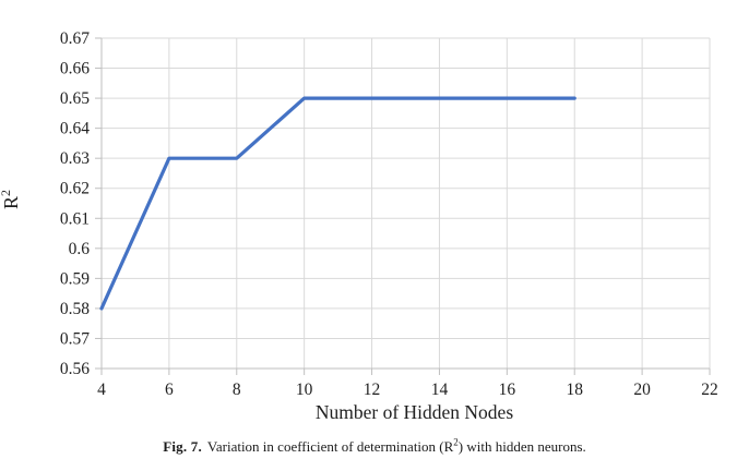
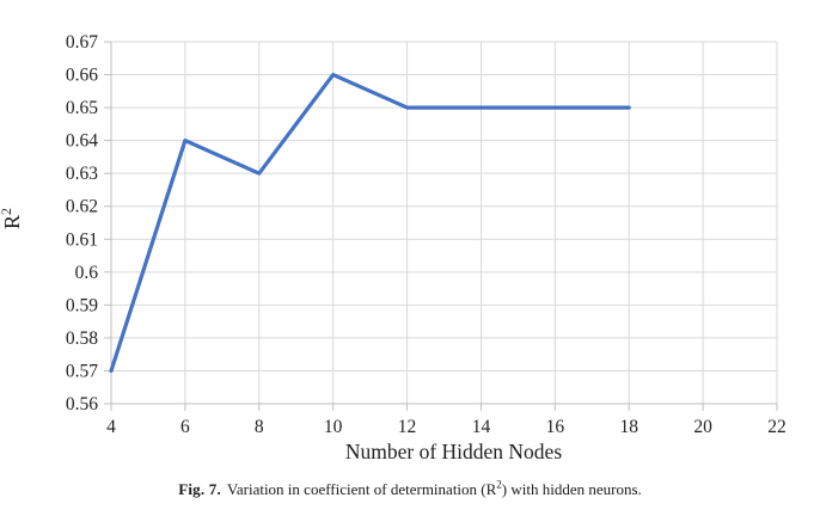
4: 0.58 -> 0.57
6: 0.63 -> 0.64
10: 0.65 -> 0.66
